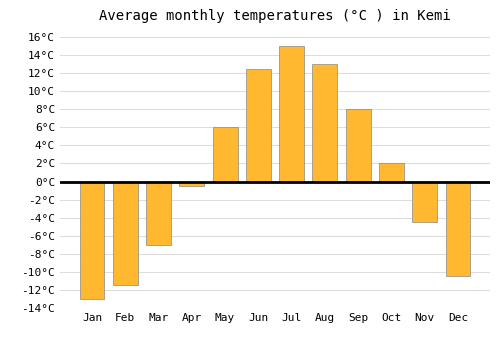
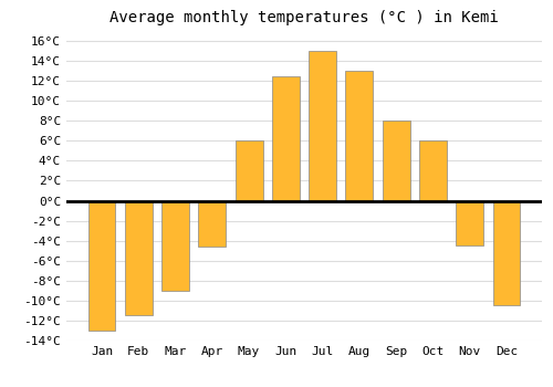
Mar: -7.0°C -> -9.0°C
Apr: -0.5°C -> -4.6°C
Oct: 2.0°C -> 6.0°C
